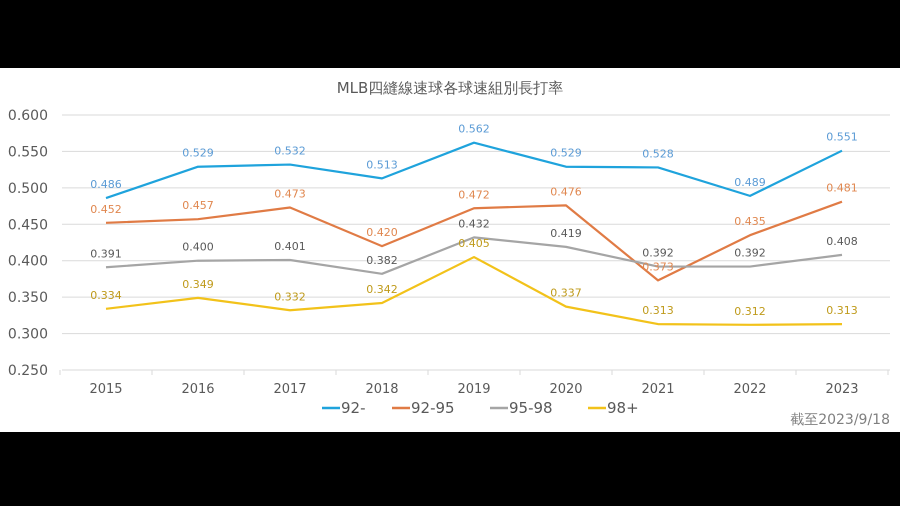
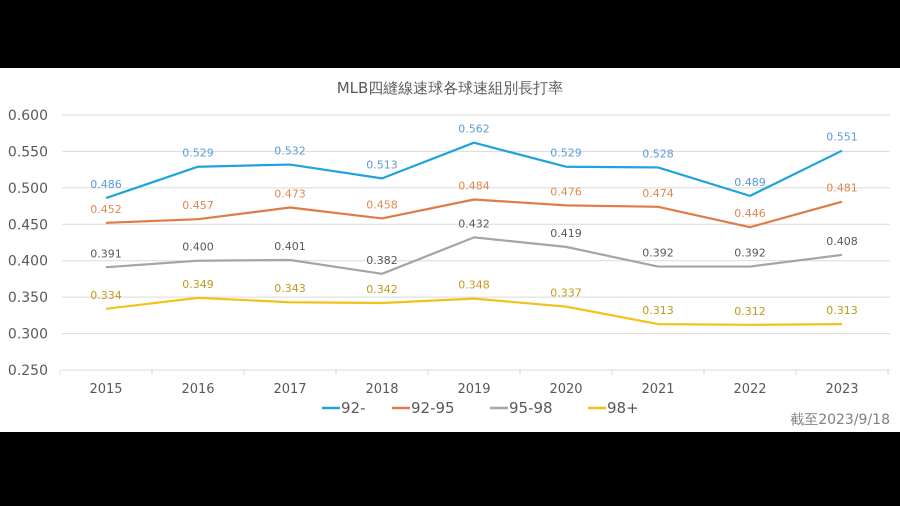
98+/2017: 0.332 -> 0.343
92-95/2018: 0.420 -> 0.458
92-95/2019: 0.472 -> 0.484
98+/2019: 0.405 -> 0.348
92-95/2021: 0.373 -> 0.474
92-95/2022: 0.435 -> 0.446
